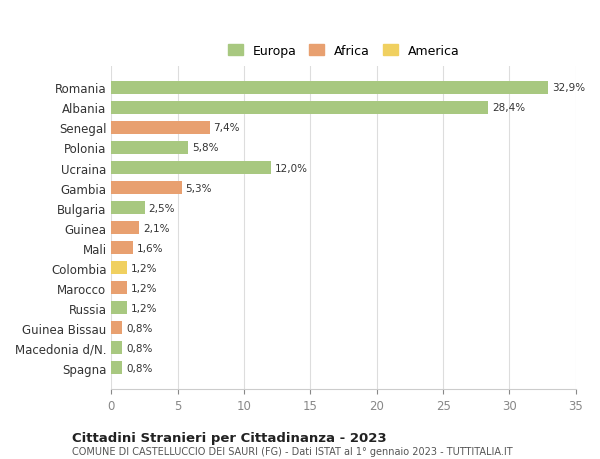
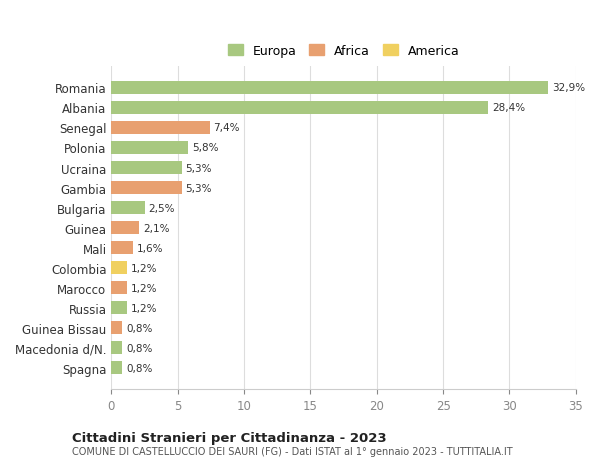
Ucraina: 12,0% -> 5,3%
